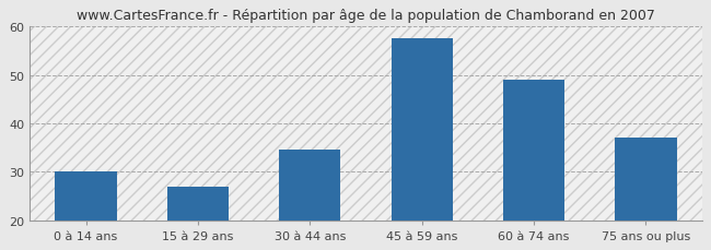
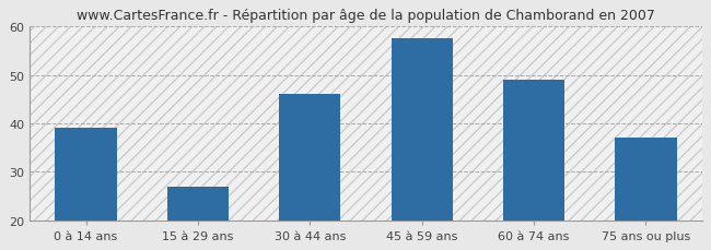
0 à 14 ans: 30.0 -> 39.0
30 à 44 ans: 34.5 -> 46.0
